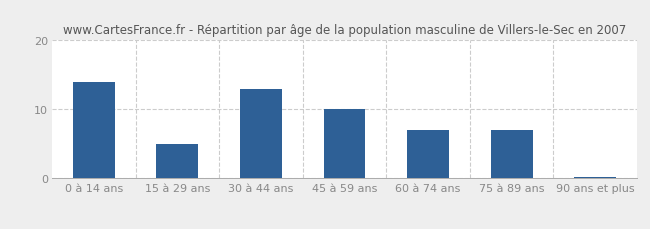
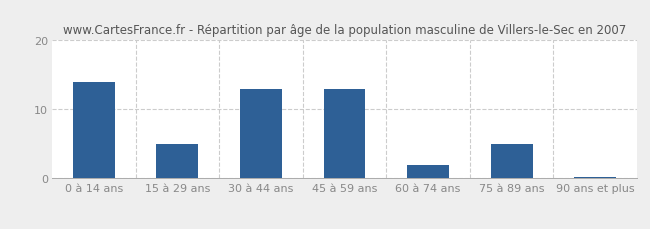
45 à 59 ans: 10.0 -> 13.0
60 à 74 ans: 7.0 -> 2.0
75 à 89 ans: 7.0 -> 5.0
